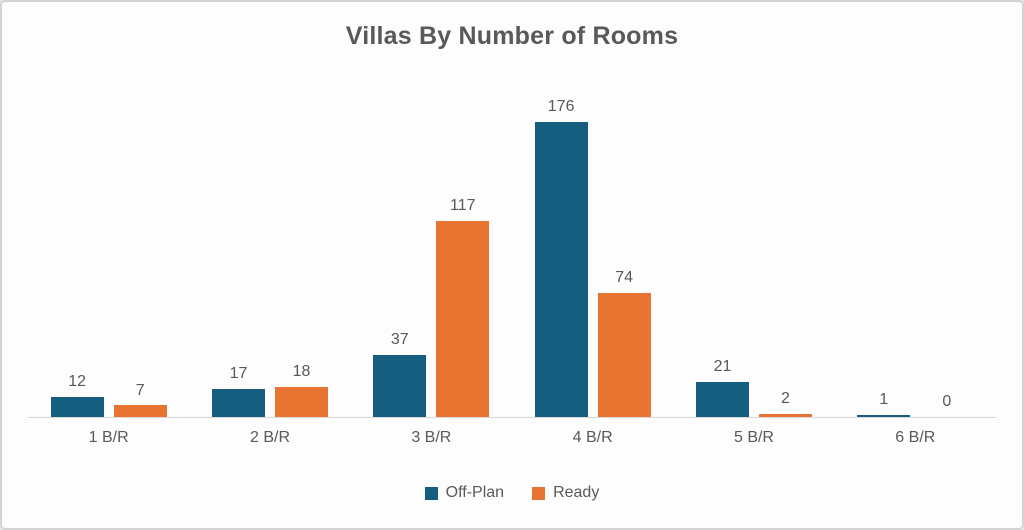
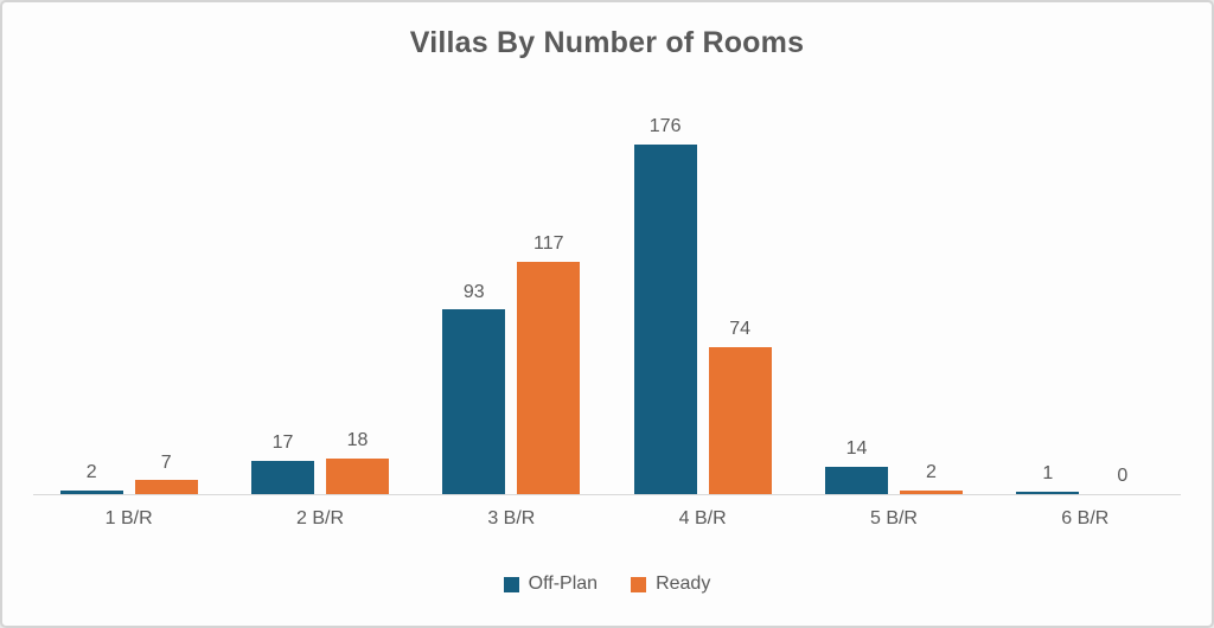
Off-Plan/1 B/R: 12 -> 2
Off-Plan/3 B/R: 37 -> 93
Off-Plan/5 B/R: 21 -> 14
